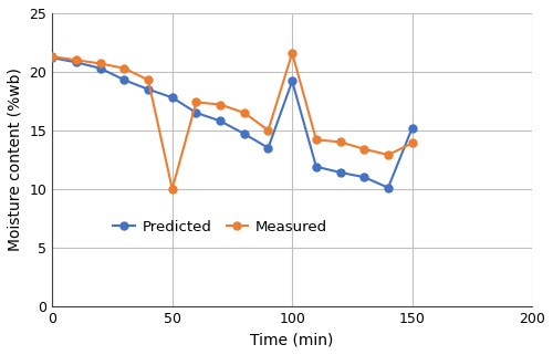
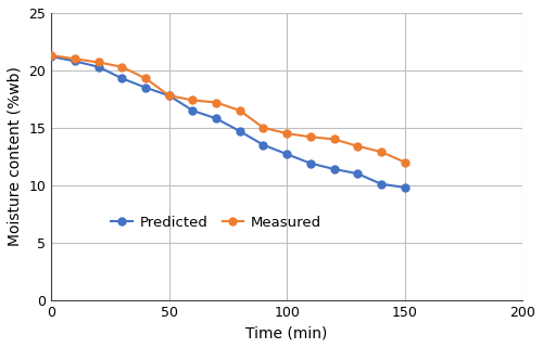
Measured/50: 10.0 -> 17.8
Predicted/100: 19.2 -> 12.7
Measured/100: 21.6 -> 14.5
Predicted/150: 15.2 -> 9.8
Measured/150: 13.9 -> 12.0
